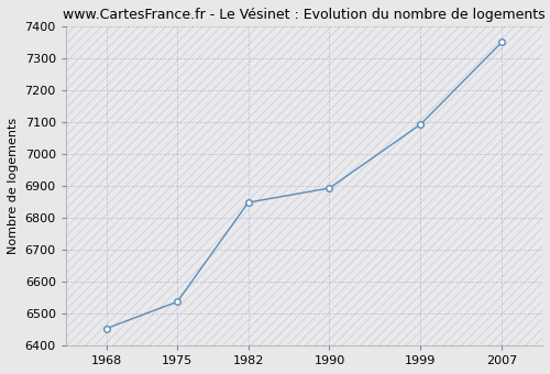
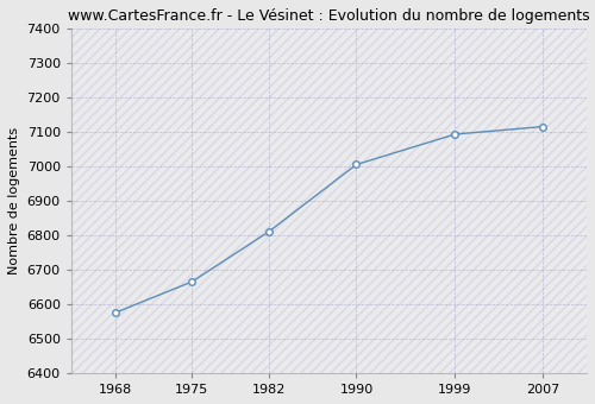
1968: 6453 -> 6575
1975: 6537 -> 6665
1982: 6848 -> 6810
1990: 6893 -> 7005
2007: 7350 -> 7115
